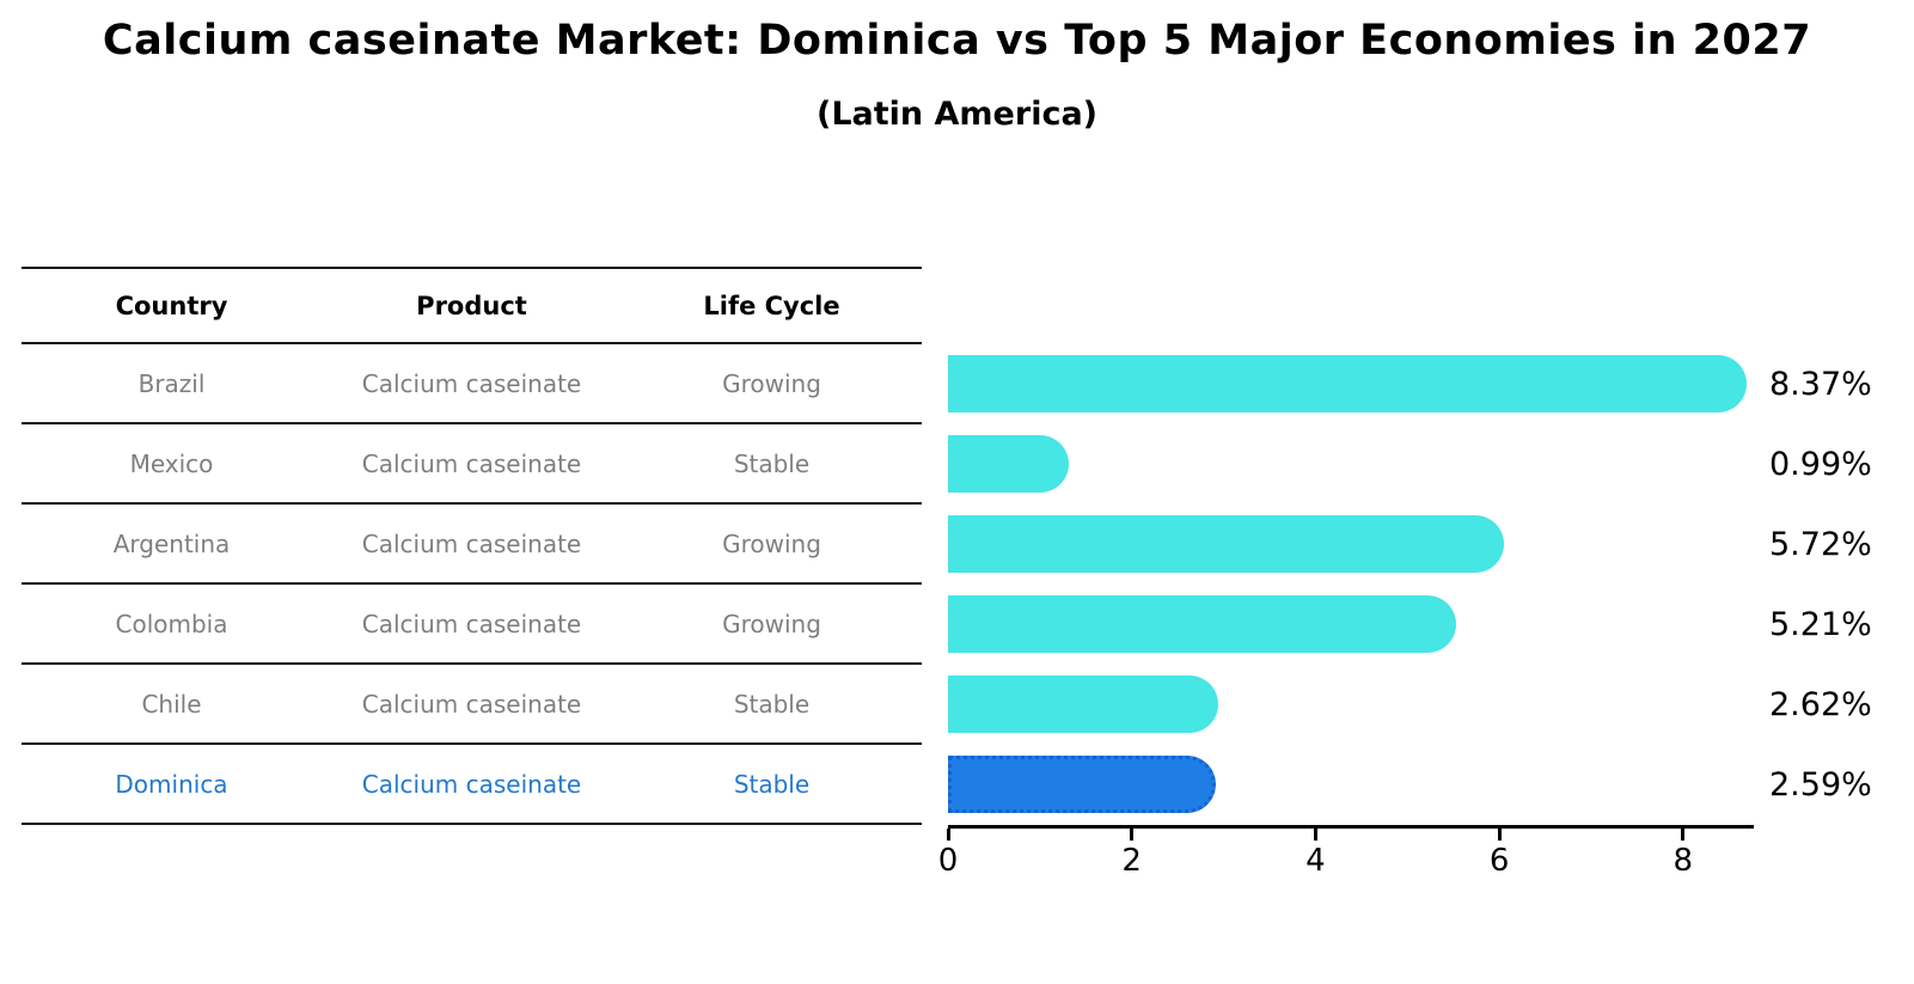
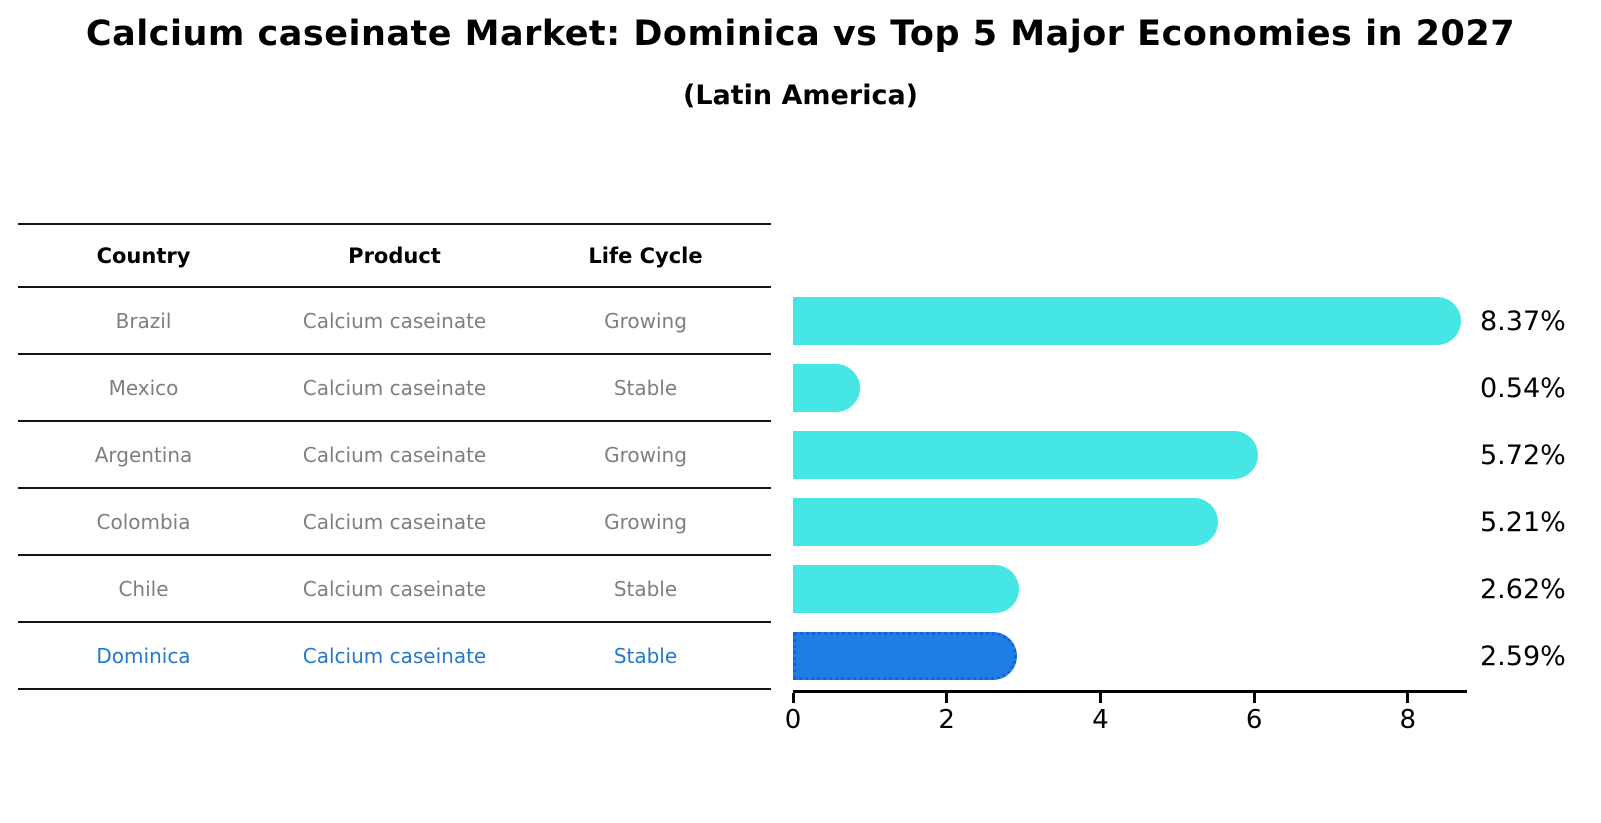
Mexico: 0.99% -> 0.54%
